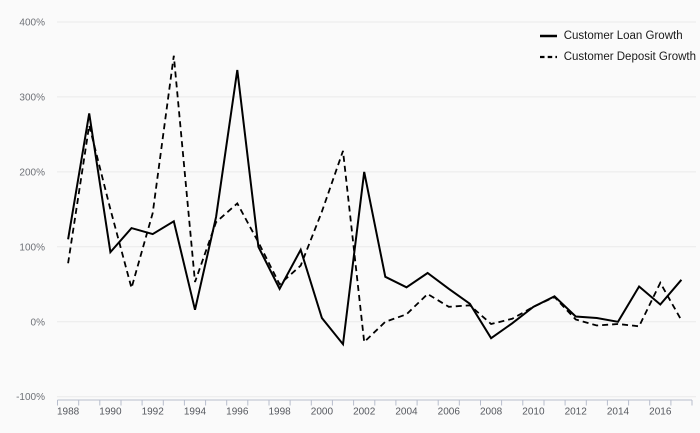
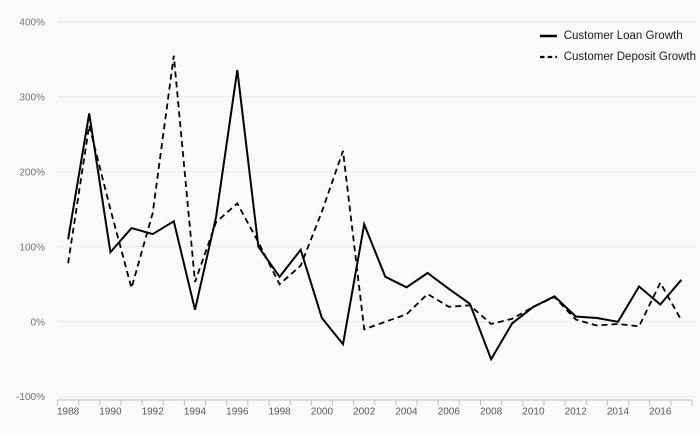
Customer Loan Growth/1998: 40% -> 60%
Customer Loan Growth/2002: 200% -> 130%
Customer Deposit Growth/2002: -30% -> -10%
Customer Loan Growth/2008: -20% -> -50%
